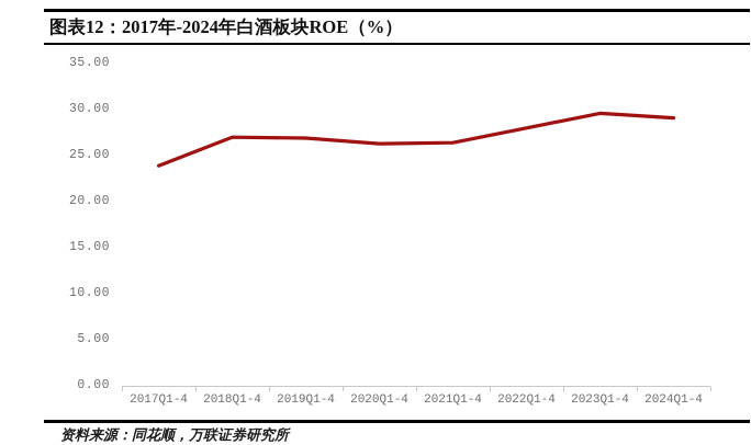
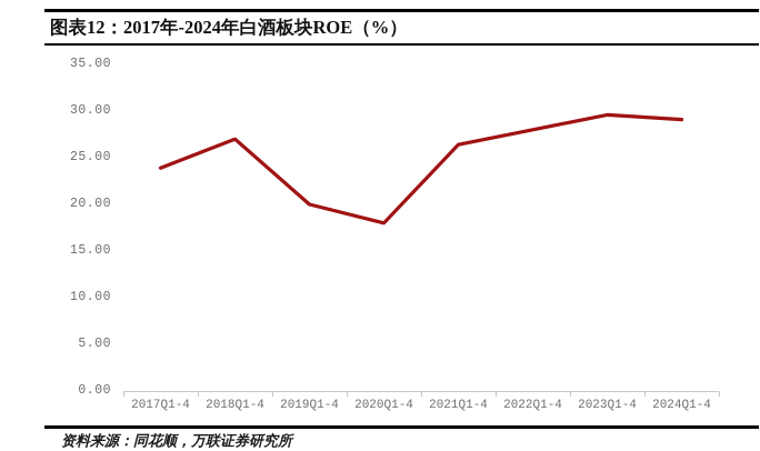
2019Q1-4: 27 -> 20
2020Q1-4: 26 -> 18
